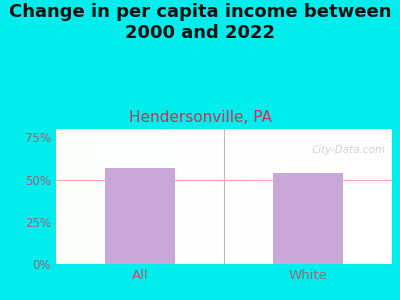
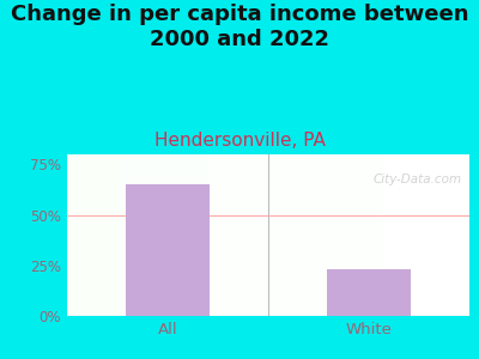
All: 57% -> 65%
White: 54% -> 23%
